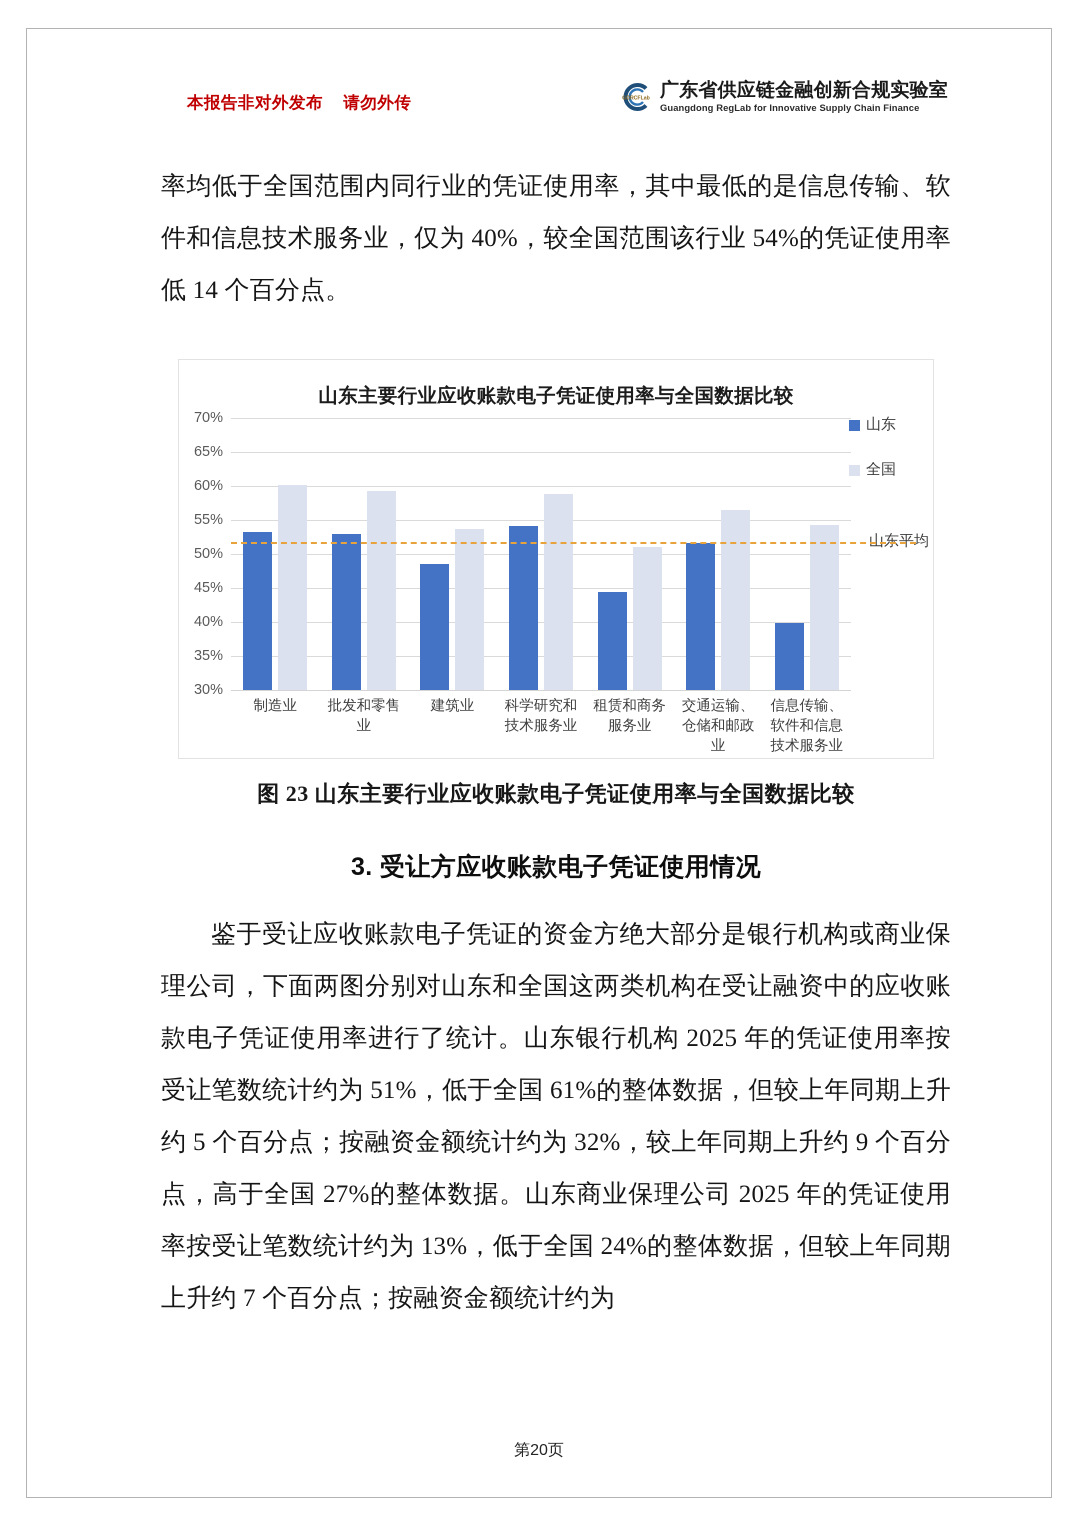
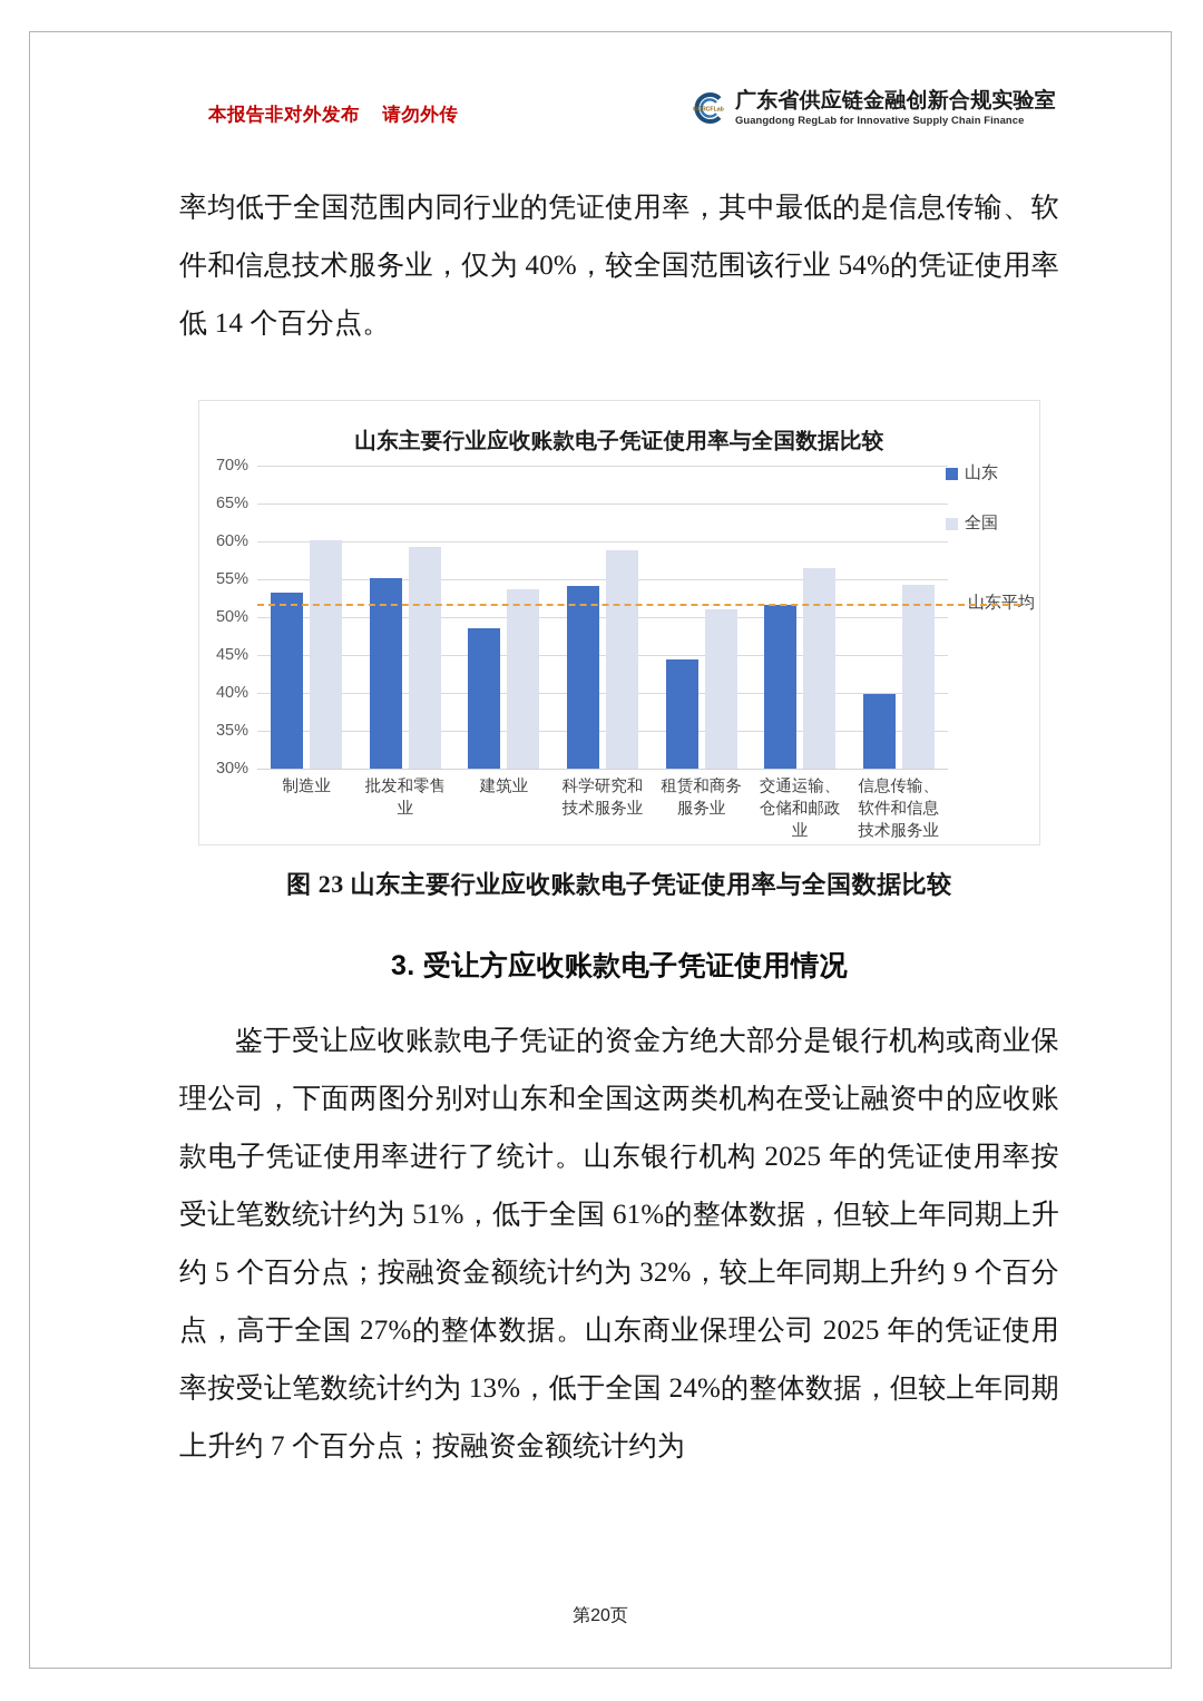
山东/批发和零售业: 53% -> 55%
